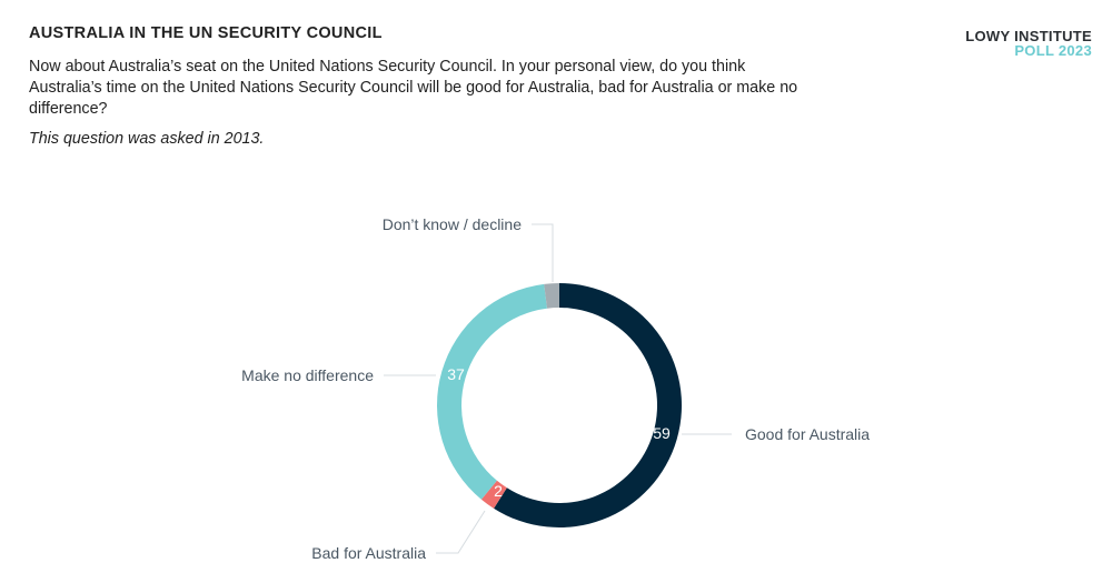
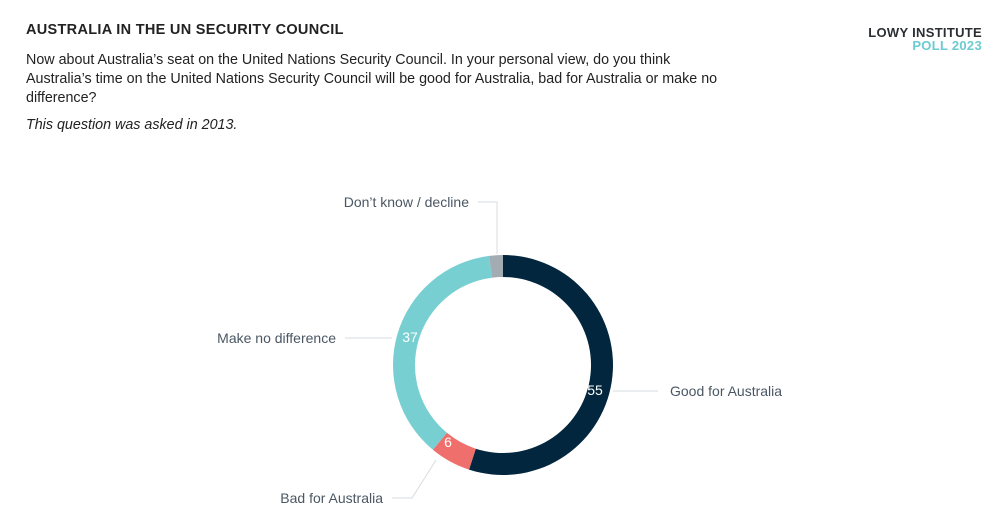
Good for Australia: 59 -> 55
Bad for Australia: 2 -> 6
